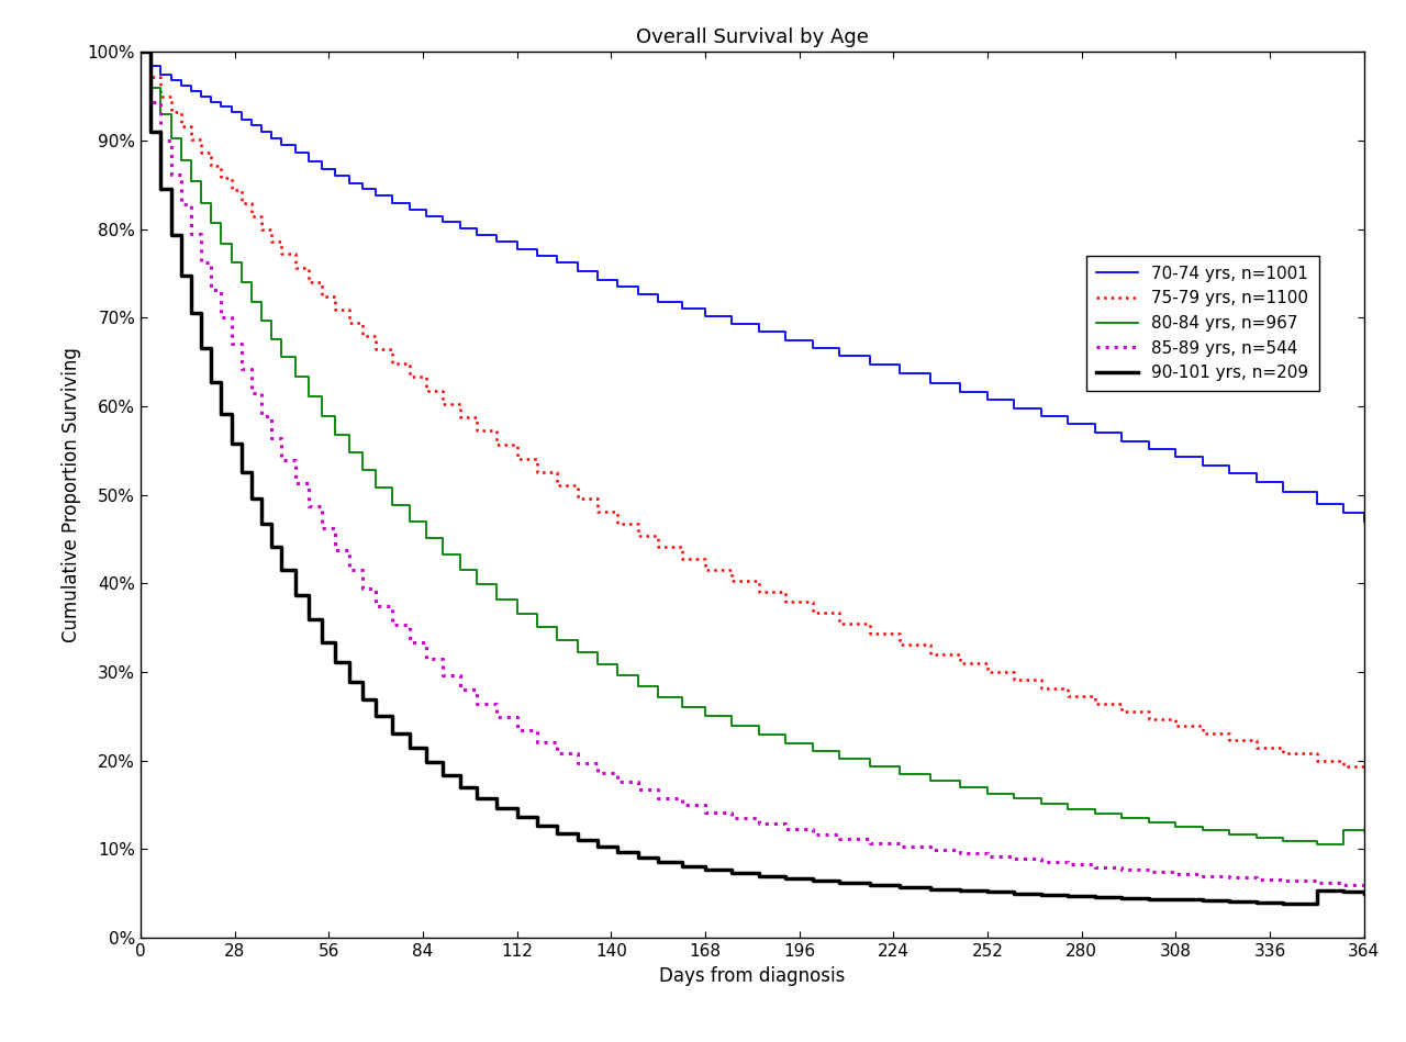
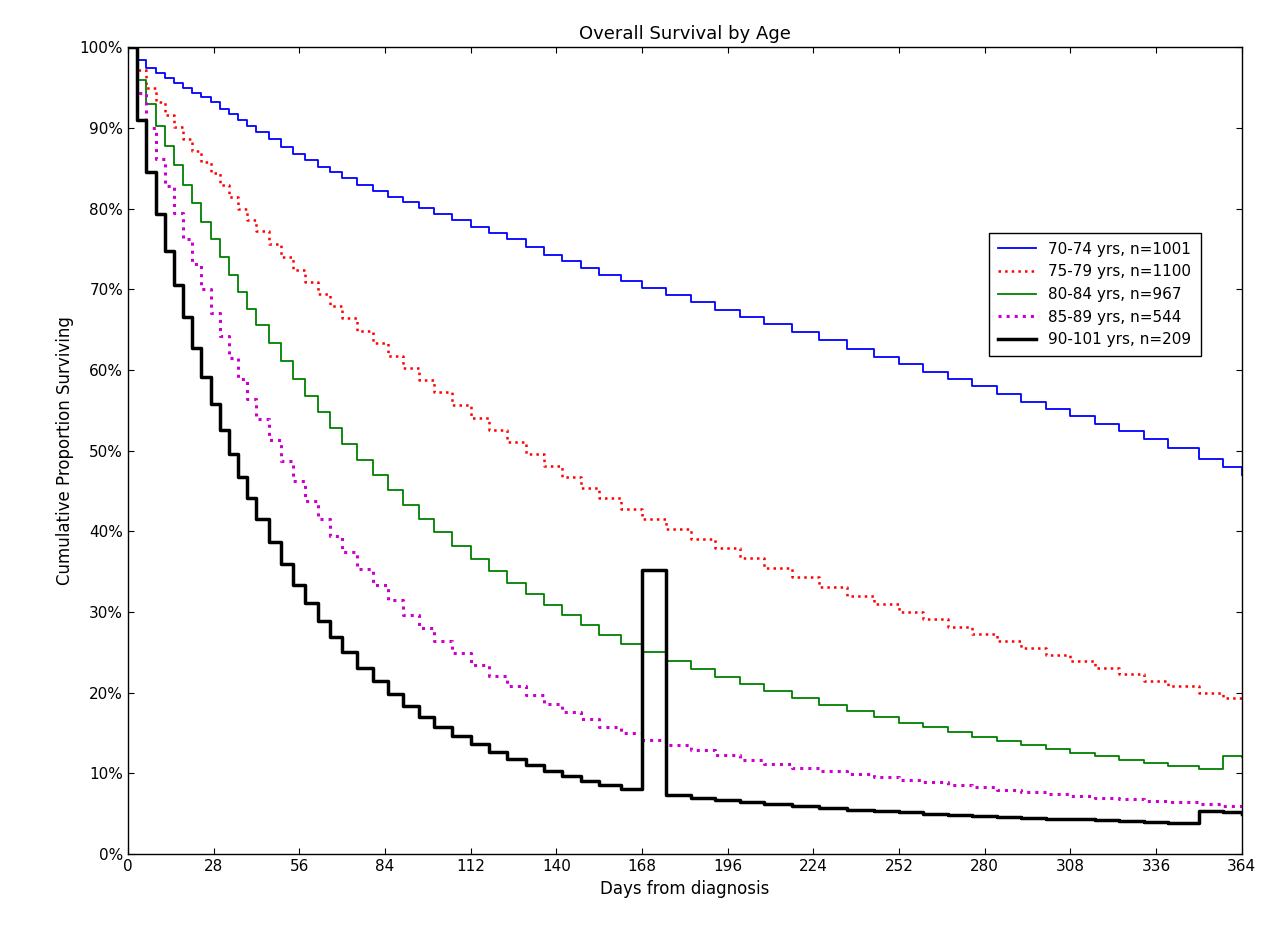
90-101 yrs, n=209/168: 7.7% -> 35.2%
